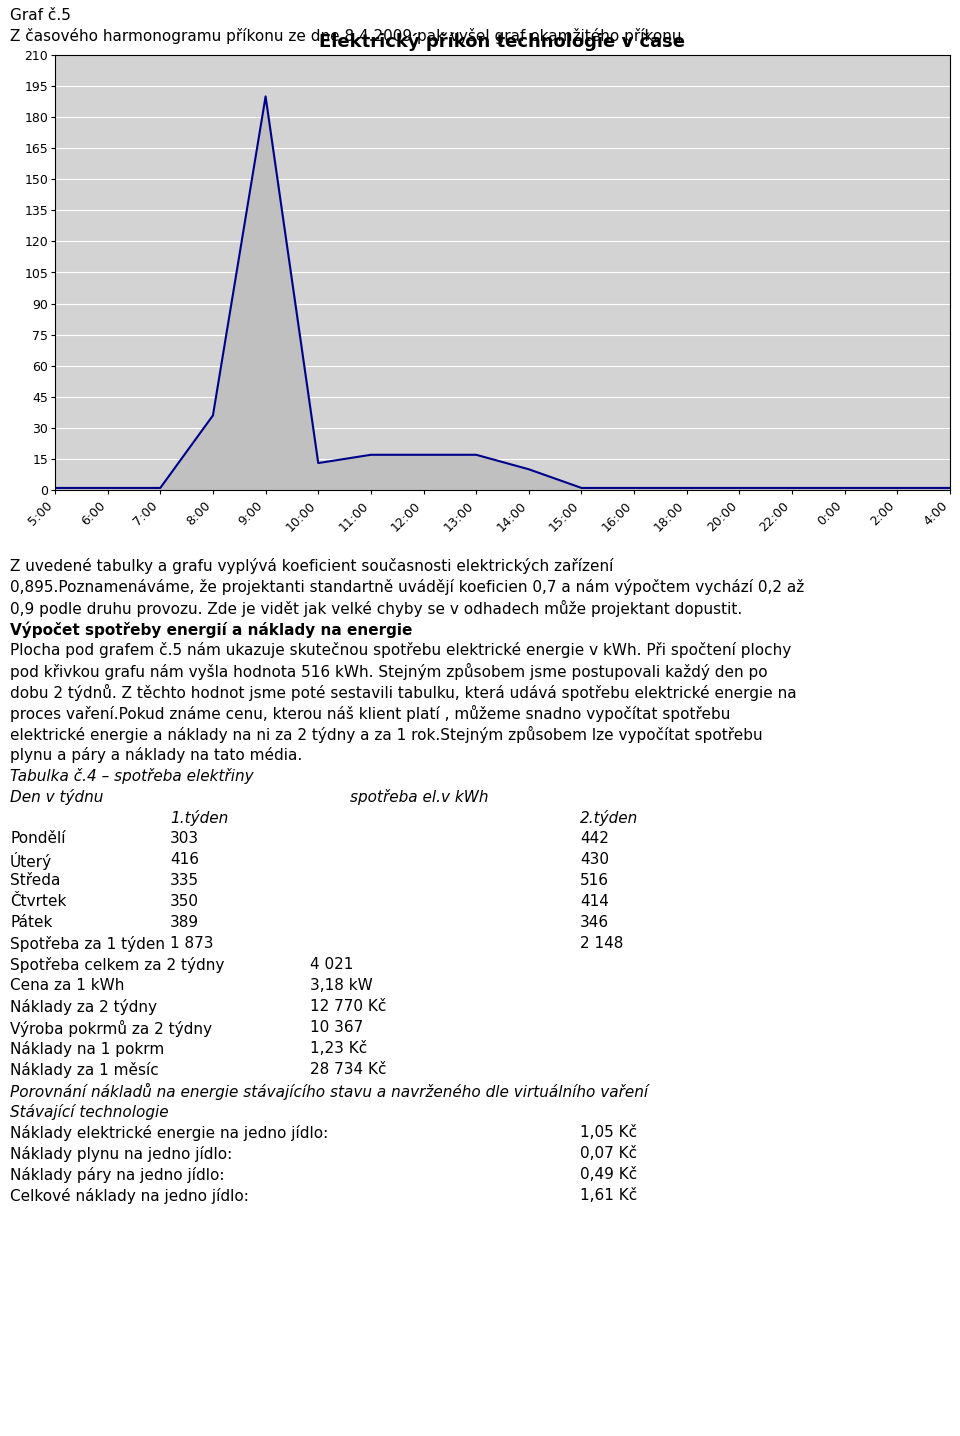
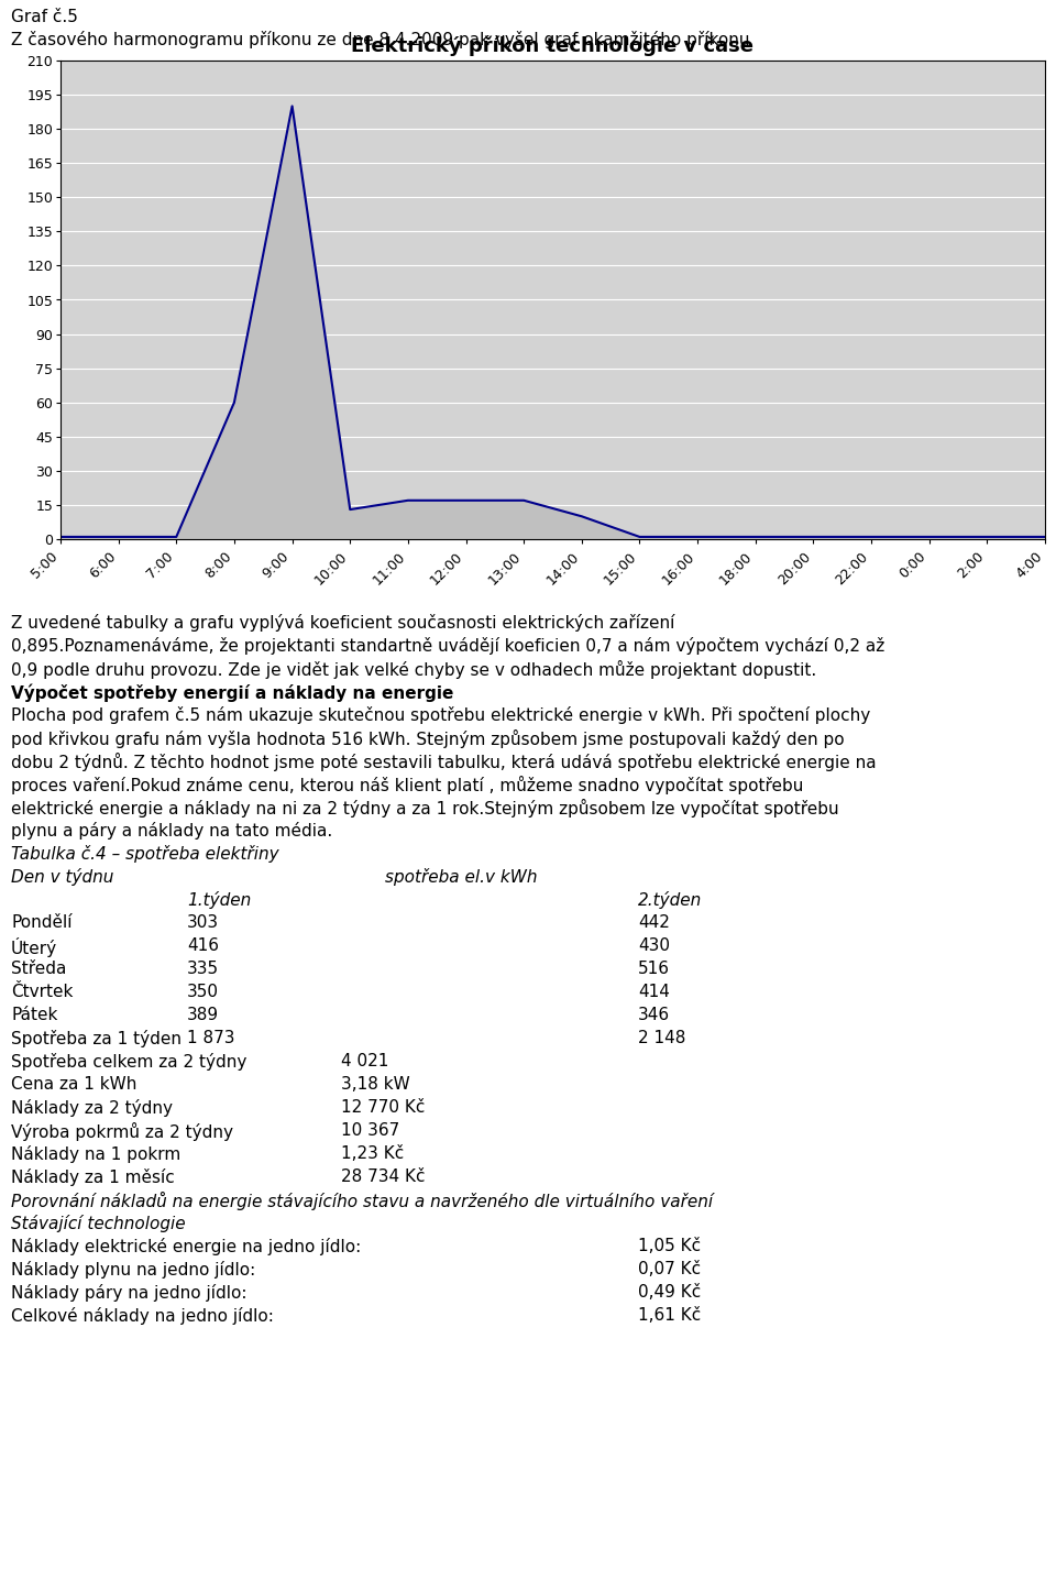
8:00: 36 -> 60
